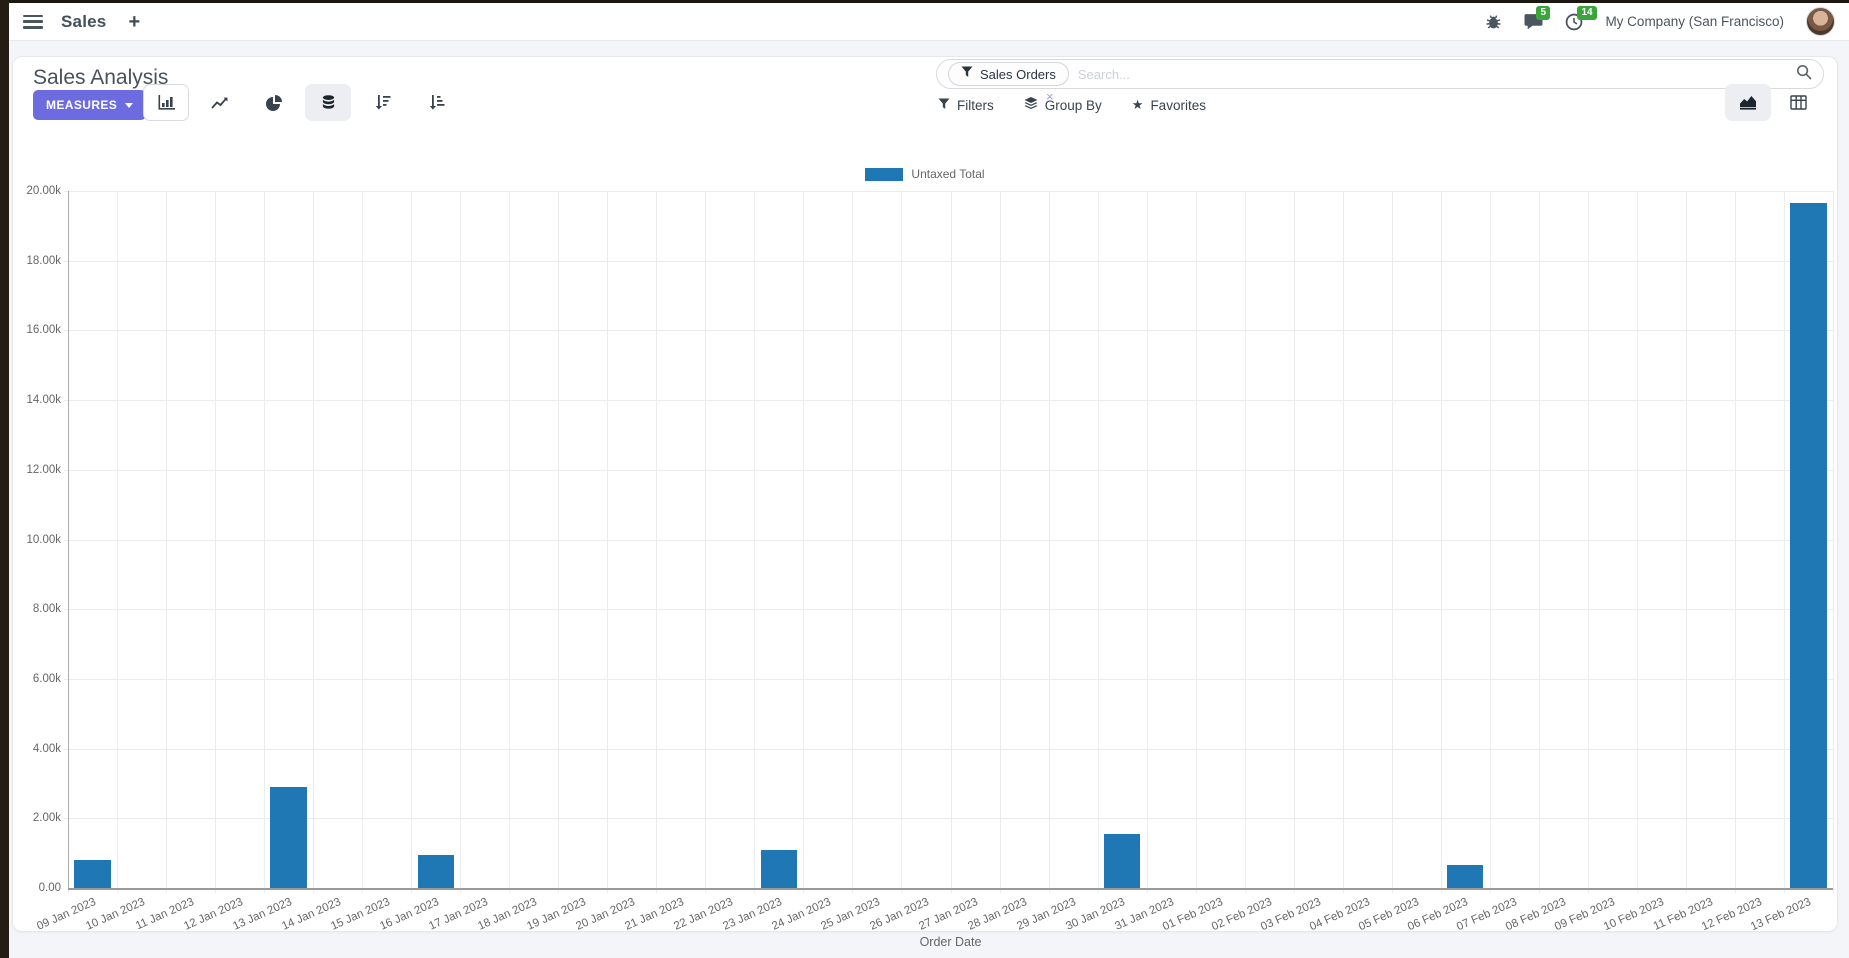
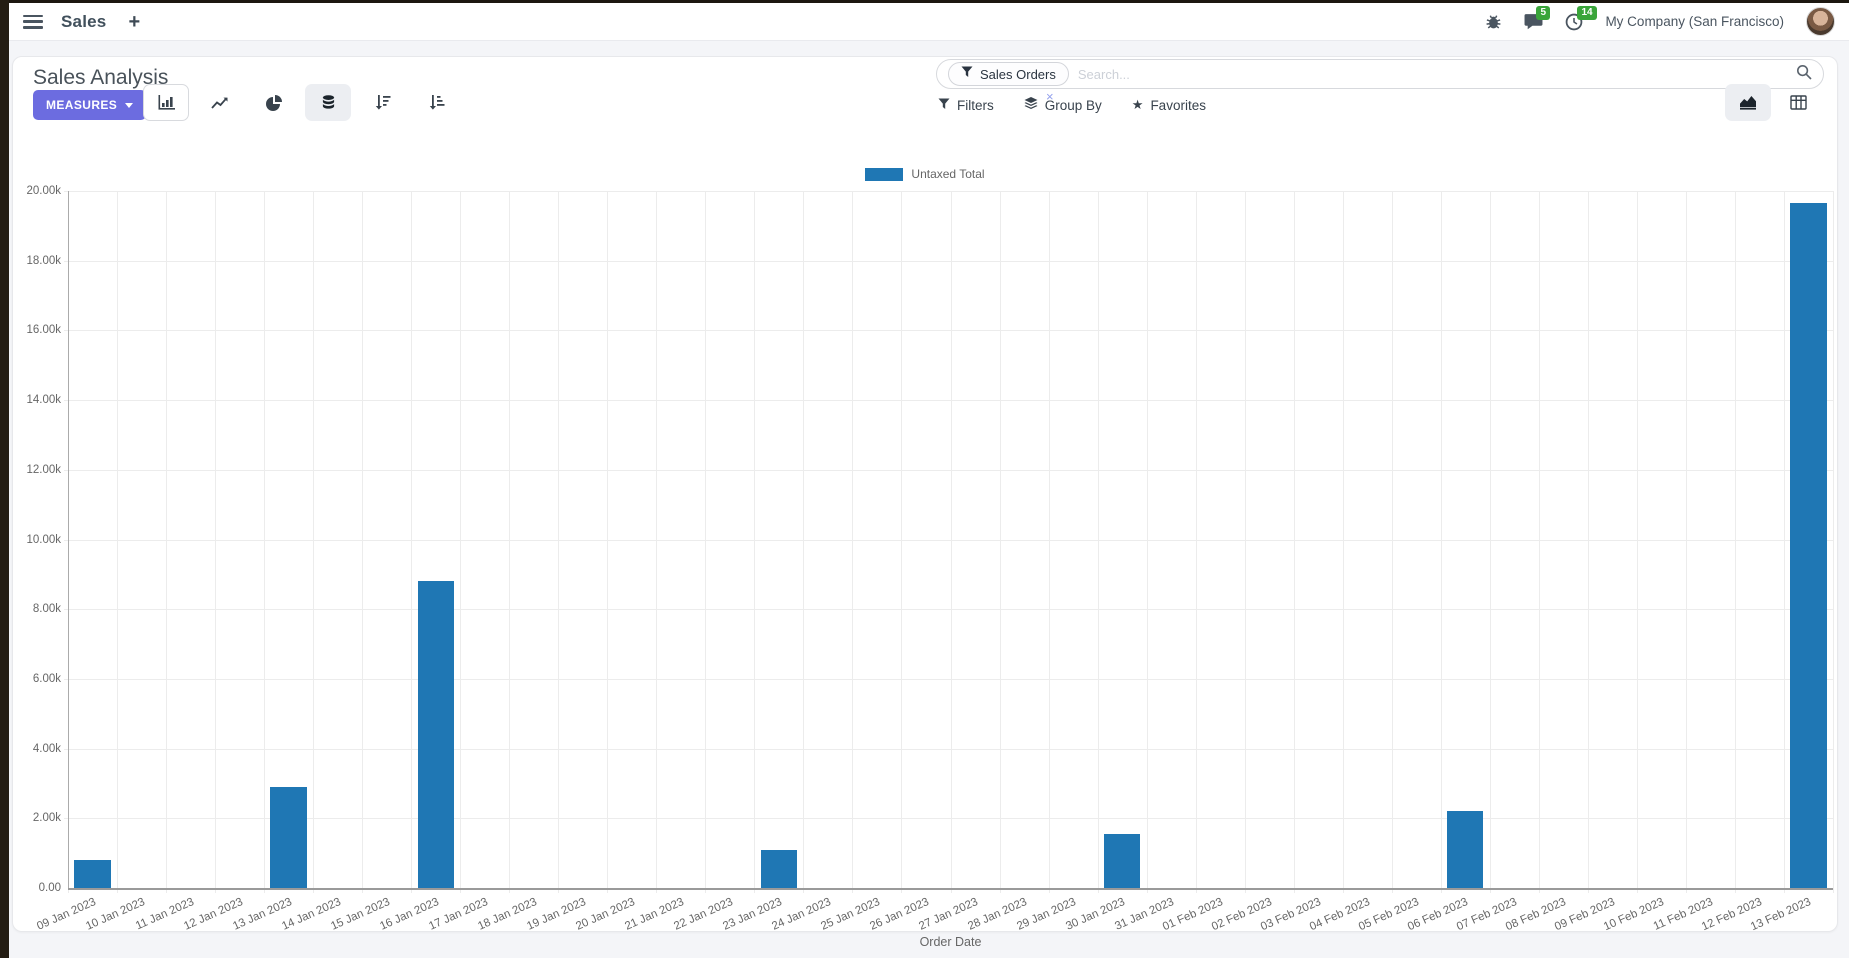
16 Jan 2023: 1.0k -> 8.8k
06 Feb 2023: 0.7k -> 2.2k
